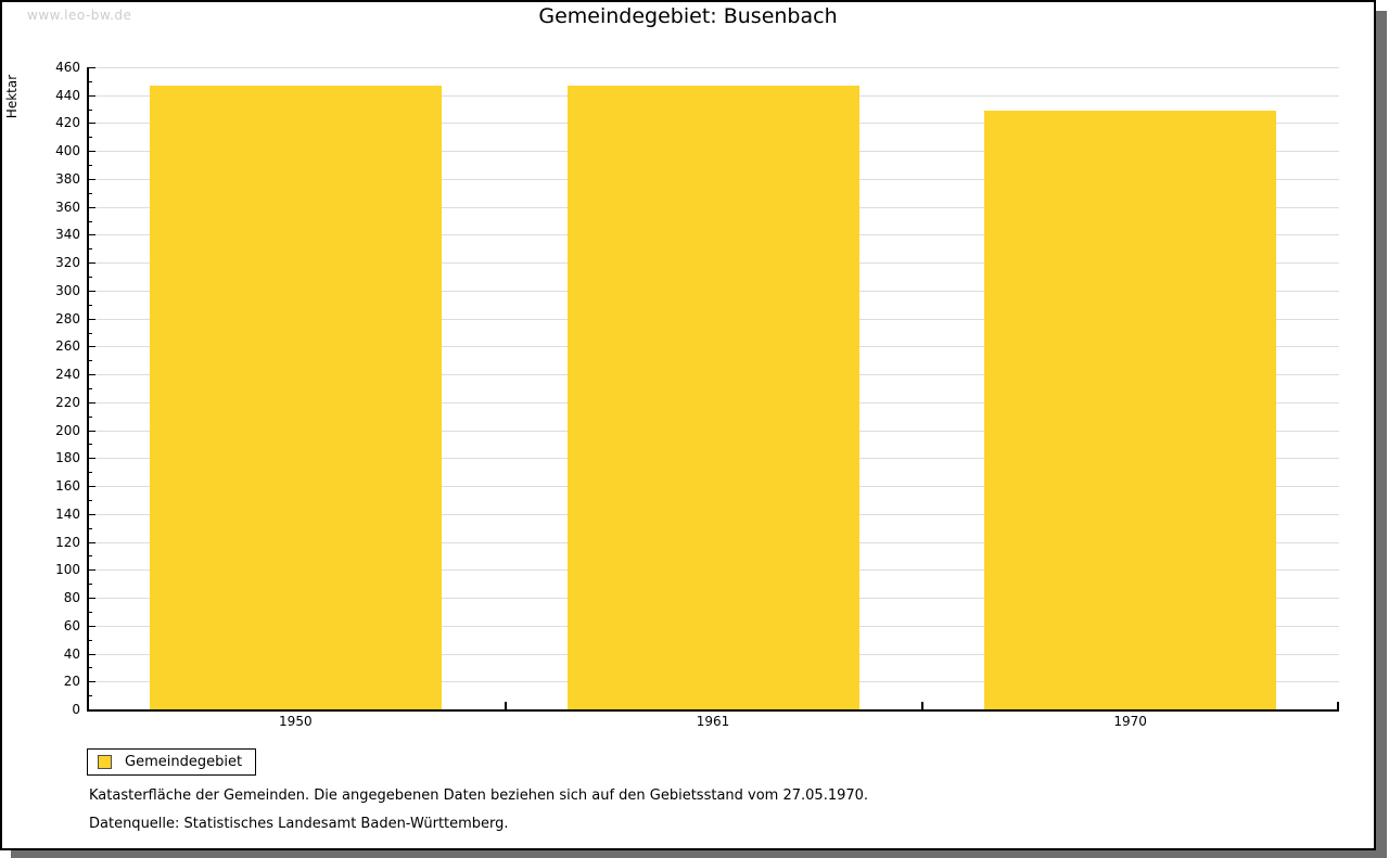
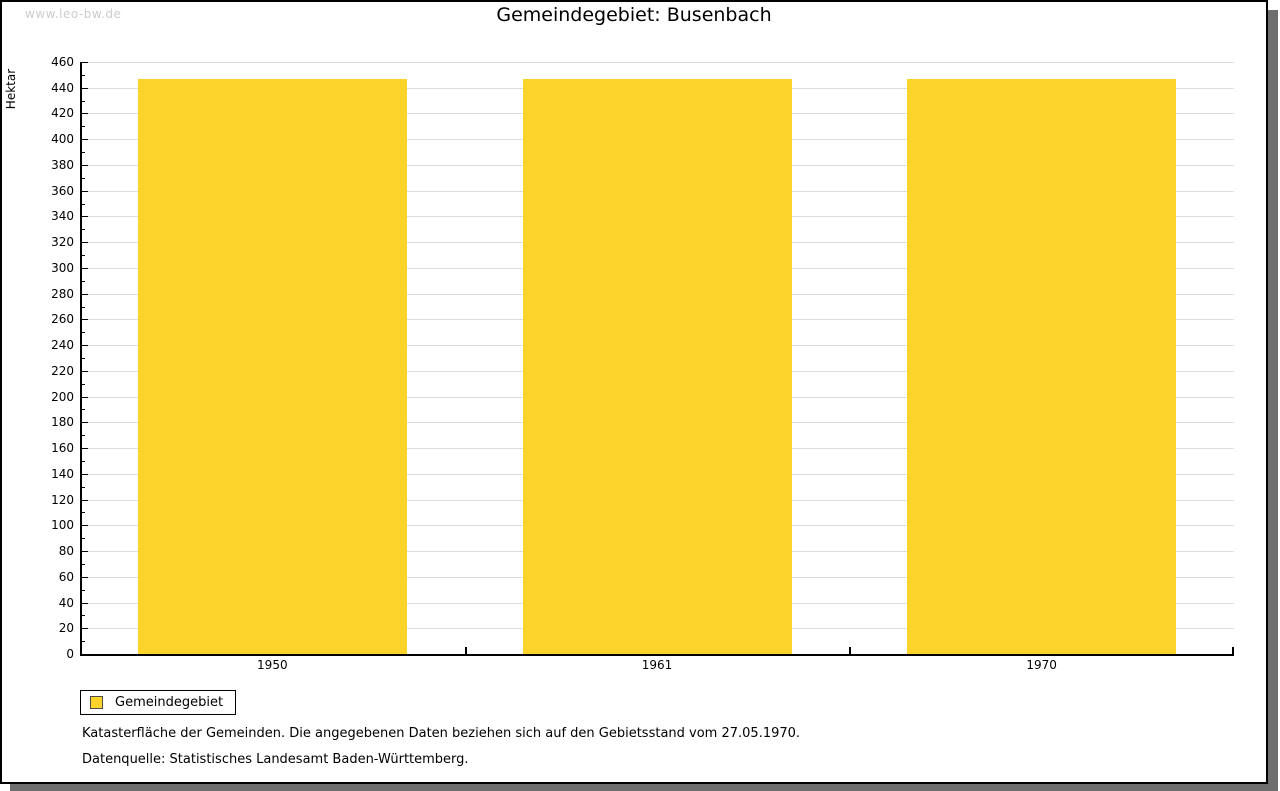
1970: 429 -> 447
